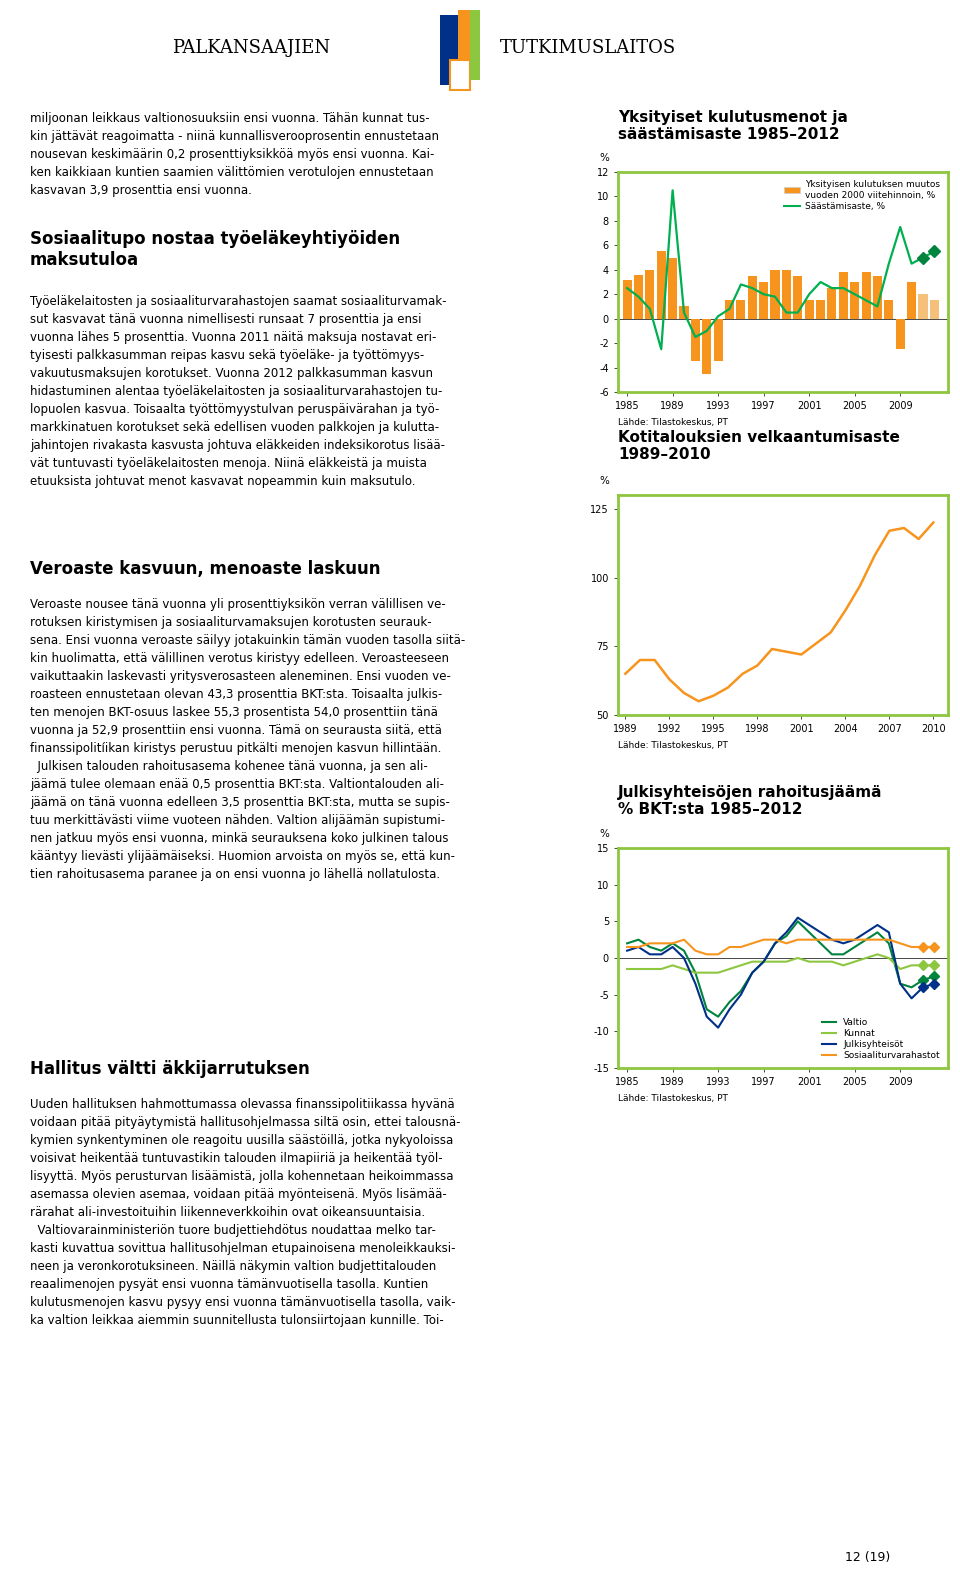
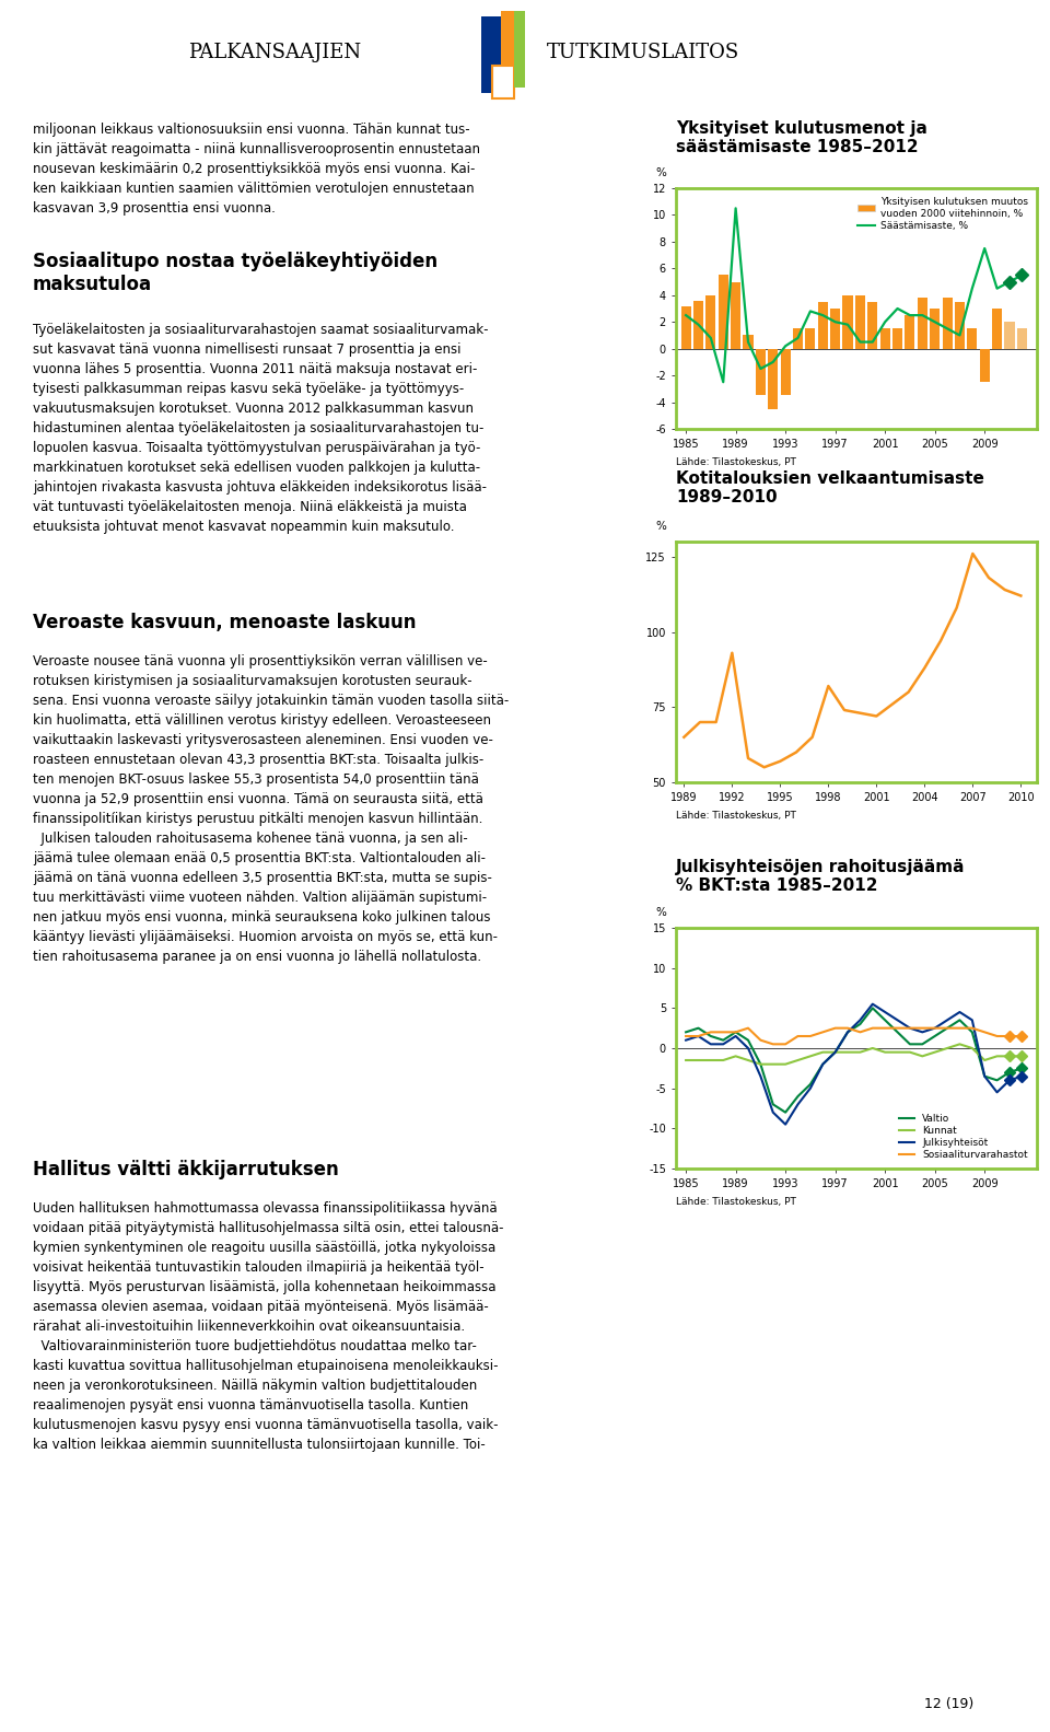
1992: 63 -> 93
1998: 68 -> 82
2007: 117 -> 126
2010: 120 -> 112
